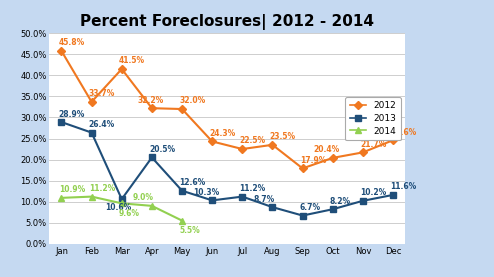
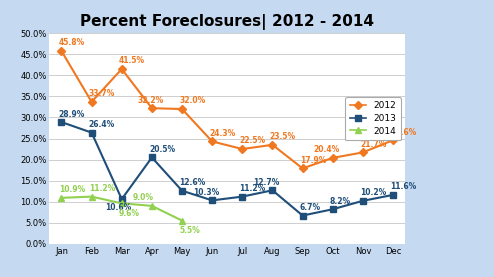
2013/Aug: 8.7% -> 12.7%
